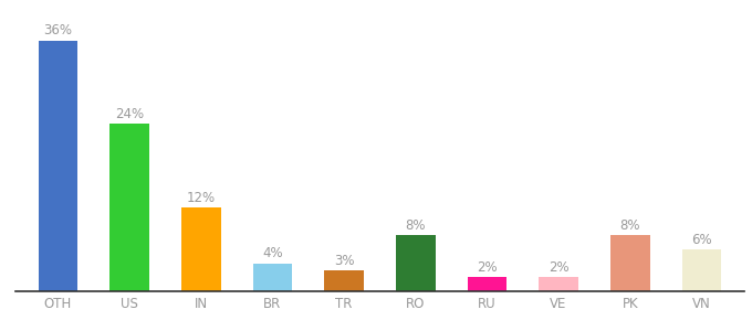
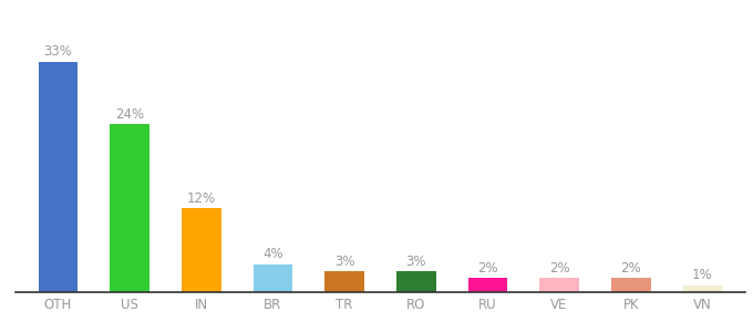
OTH: 36% -> 33%
RO: 8% -> 3%
PK: 8% -> 2%
VN: 6% -> 1%
